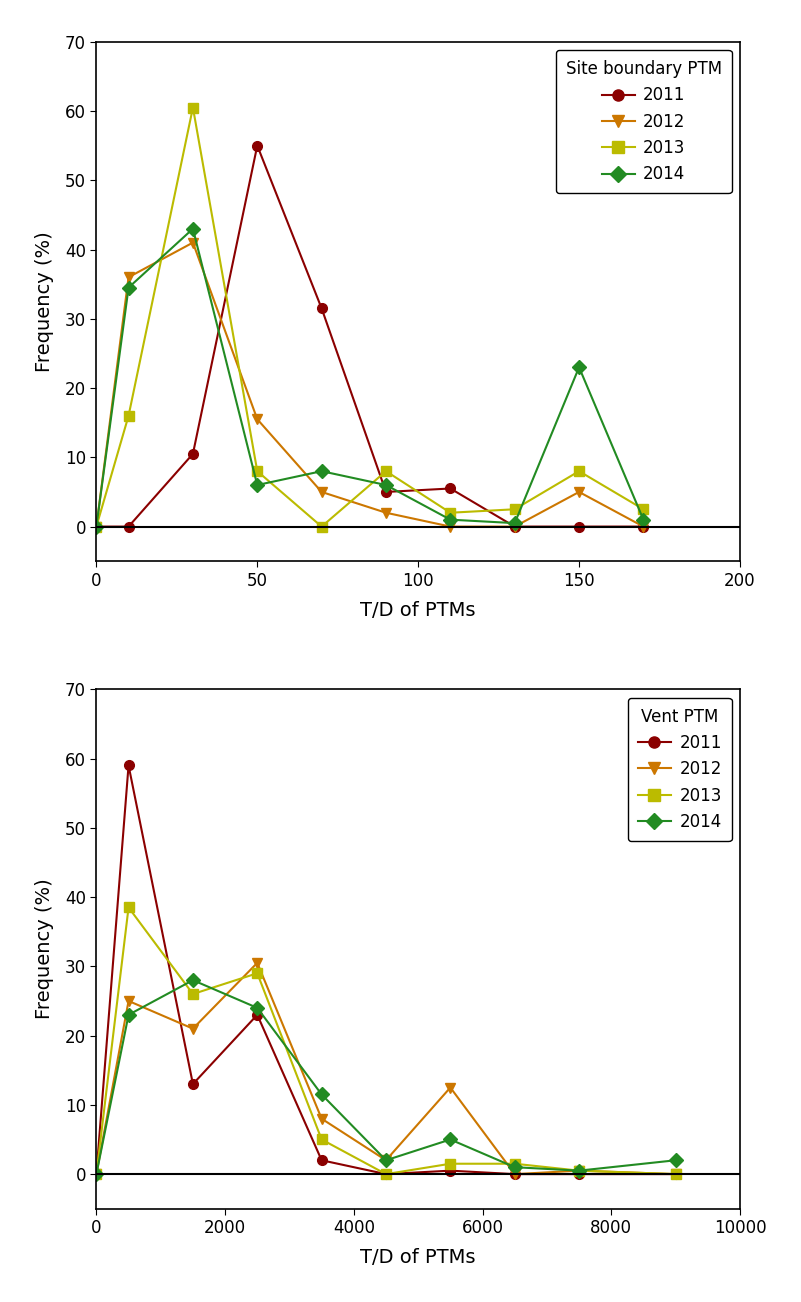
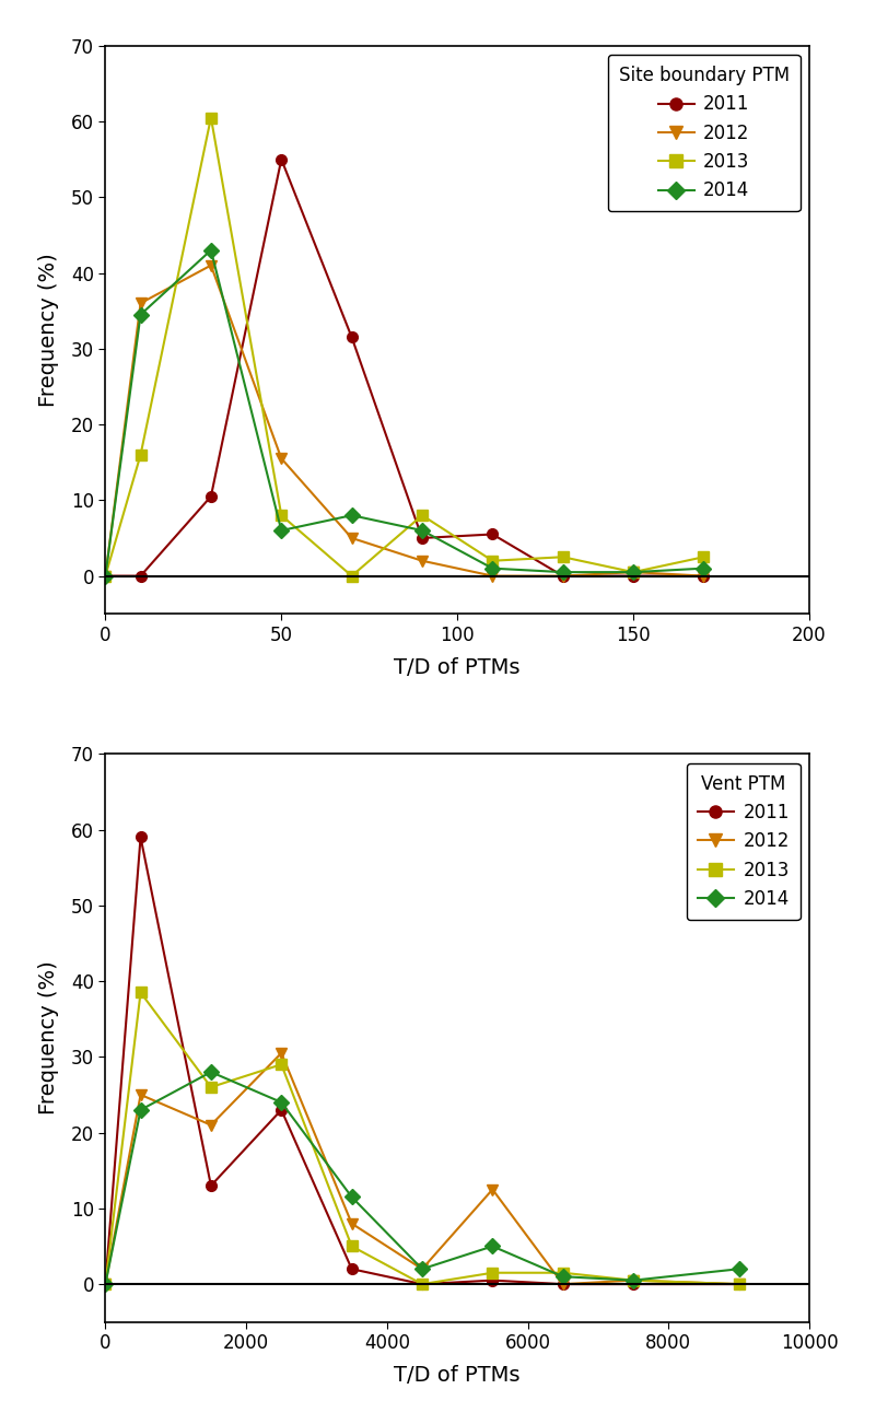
2012/150: 5.0 -> 0.5
2013/150: 8.0 -> 0.5
2014/150: 23.0 -> 0.5
